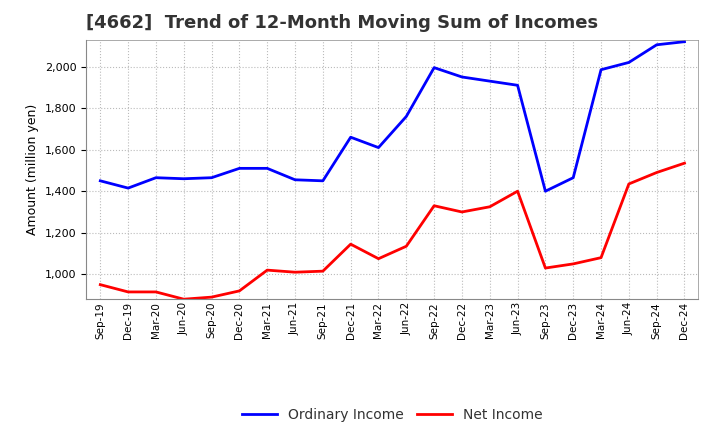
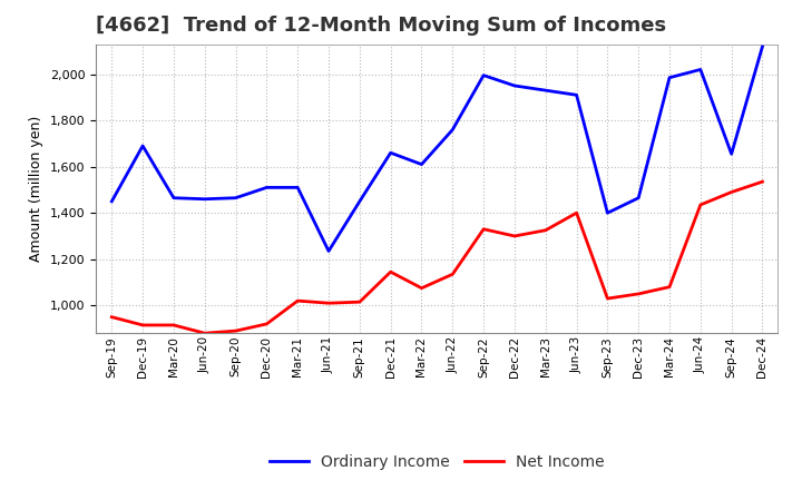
Ordinary Income/Dec-19: 1,415 -> 1,690
Ordinary Income/Jun-21: 1,455 -> 1,235
Ordinary Income/Sep-24: 2,105 -> 1,655
